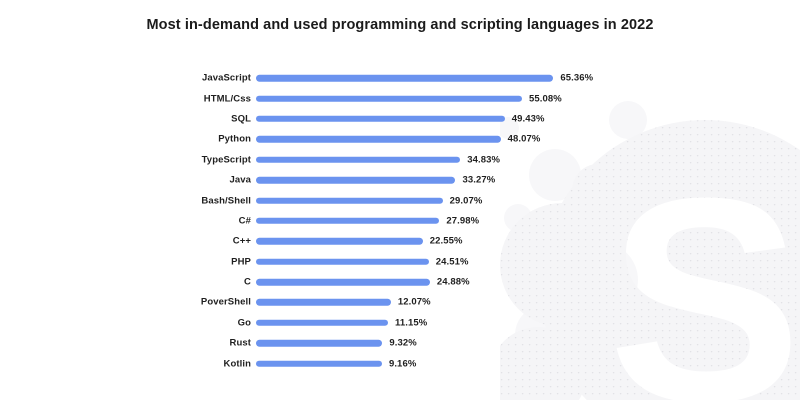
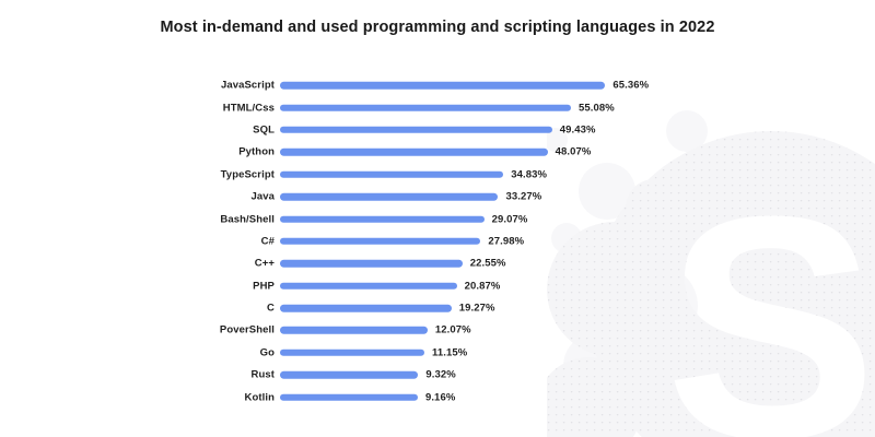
PHP: 24.51% -> 20.87%
C: 24.88% -> 19.27%
